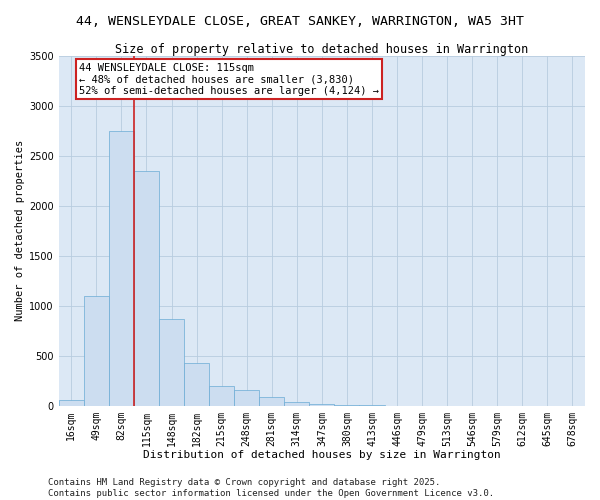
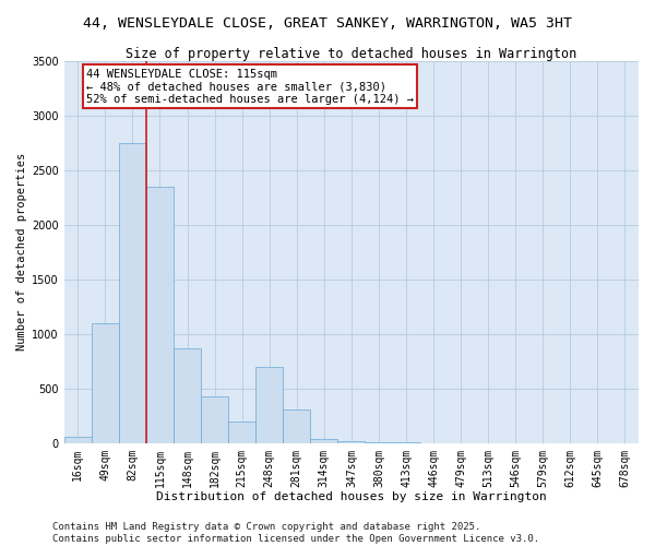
248sqm: 160 -> 700
281sqm: 80 -> 310
